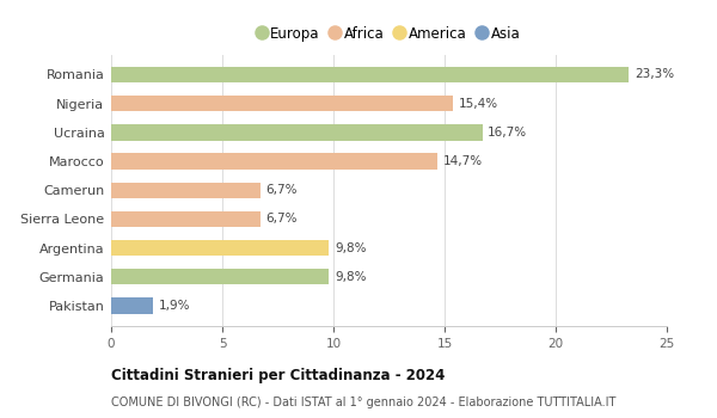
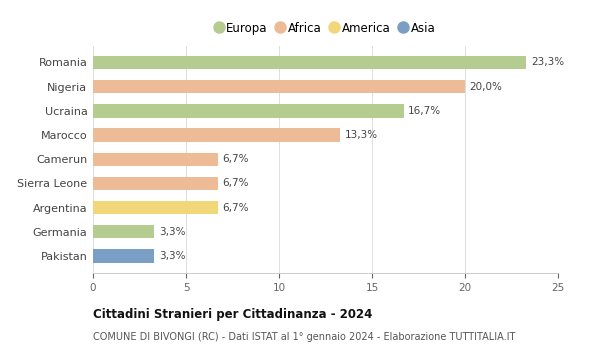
Nigeria: 15,4% -> 20,0%
Marocco: 14,7% -> 13,3%
Argentina: 9,8% -> 6,7%
Germania: 9,8% -> 3,3%
Pakistan: 1,9% -> 3,3%
